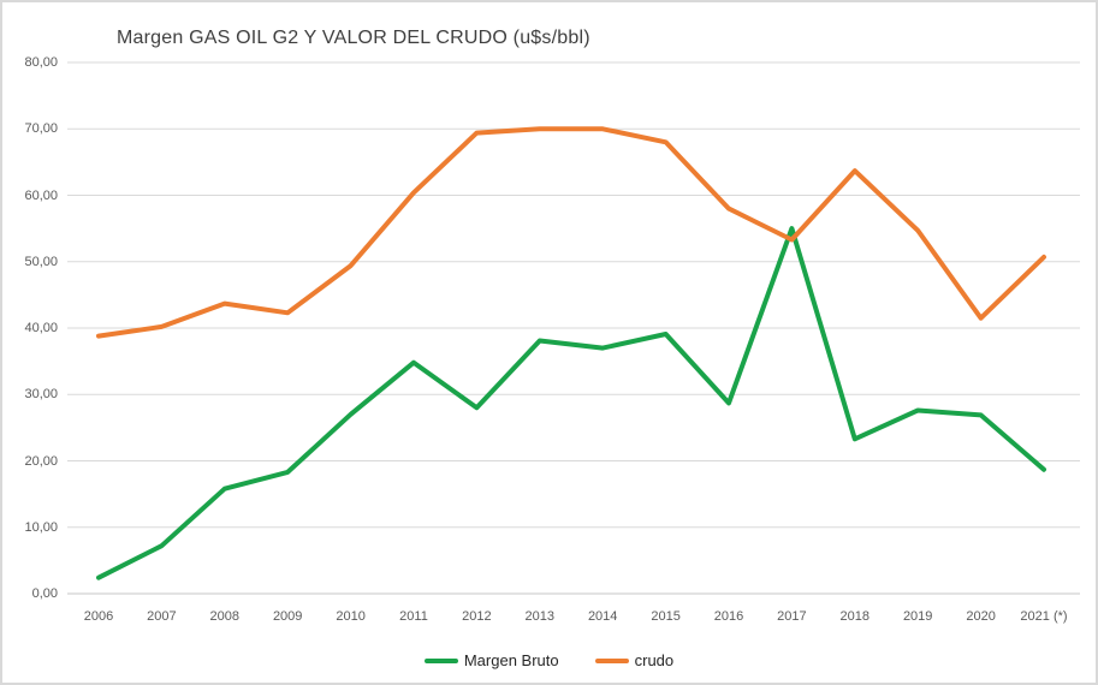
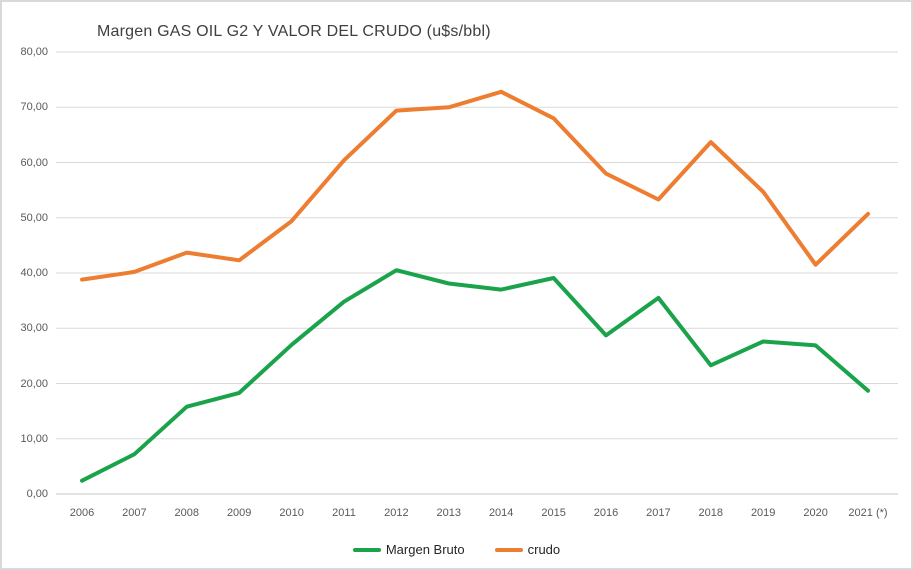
Margen Bruto/2012: 28 -> 40
crudo/2014: 70 -> 73
Margen Bruto/2017: 55 -> 36
